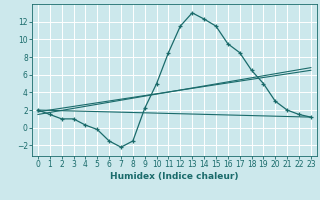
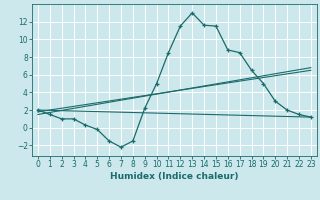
14: 12.3 -> 11.6
16: 9.5 -> 8.8
